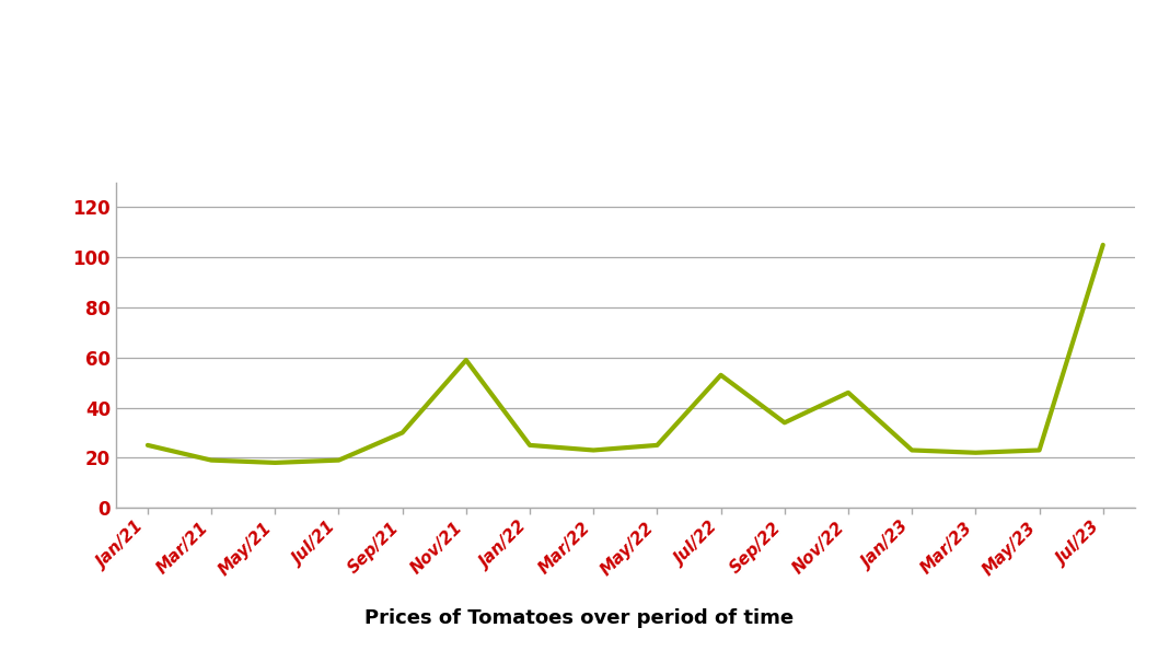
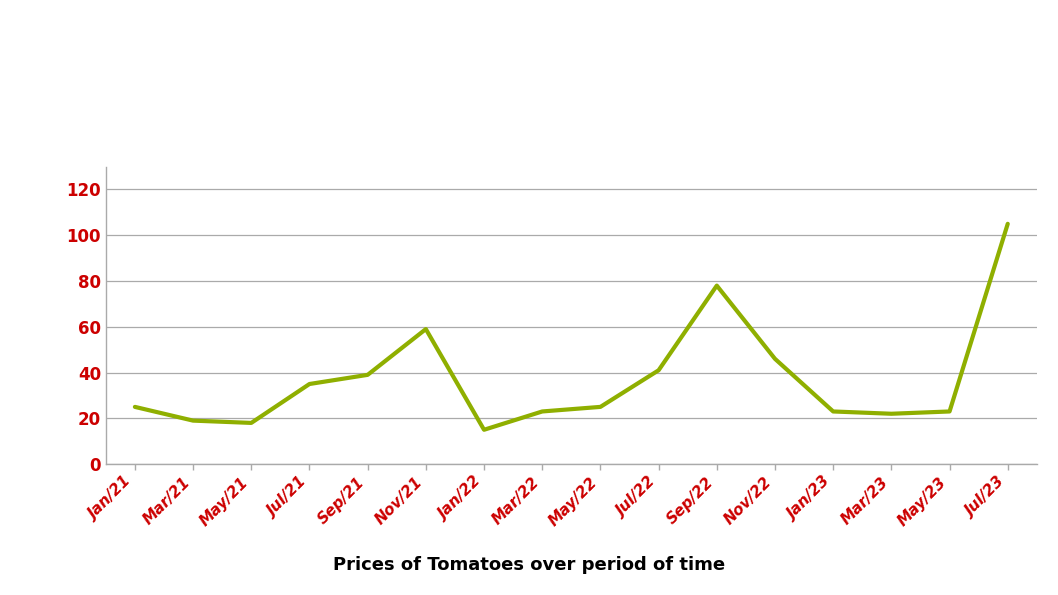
Jul/21: 19 -> 35
Sep/21: 30 -> 39
Jan/22: 25 -> 15
Jul/22: 53 -> 41
Sep/22: 34 -> 78
